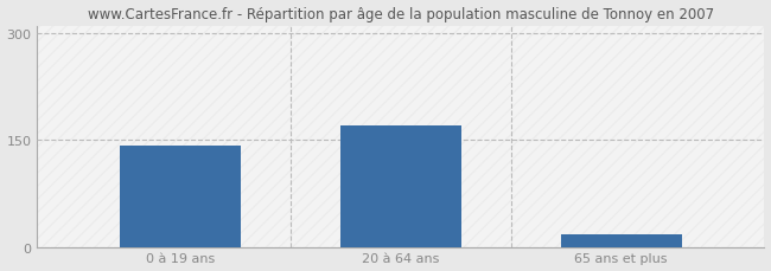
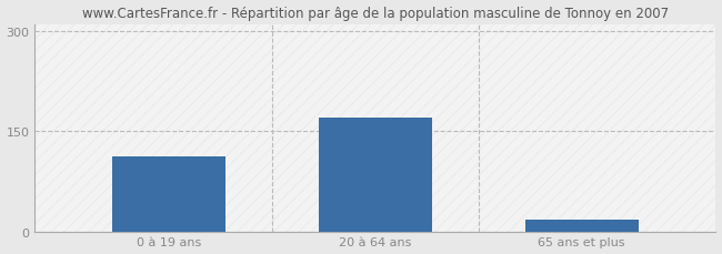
0 à 19 ans: 142 -> 112
